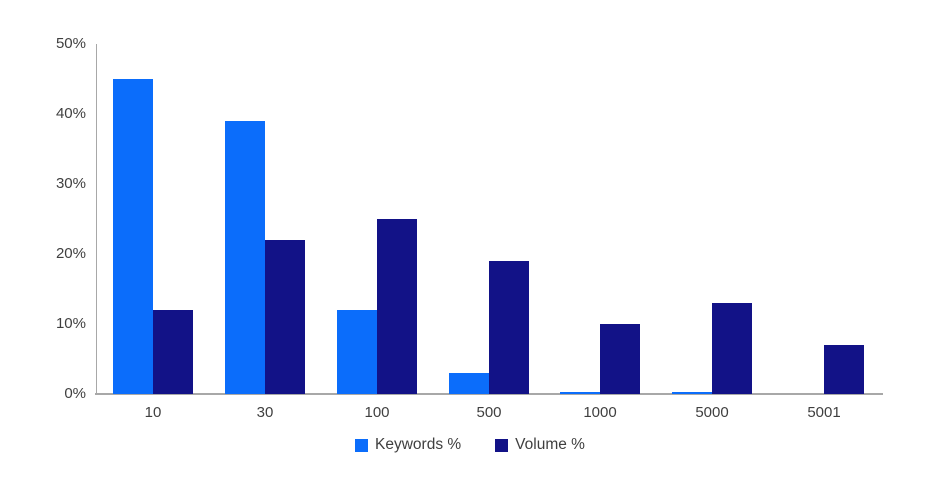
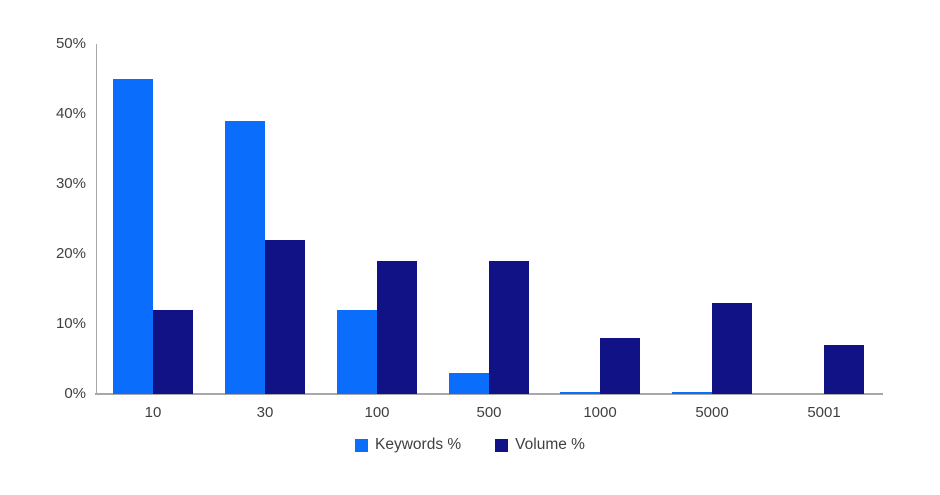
Volume %/100: 25% -> 19%
Volume %/1000: 10% -> 8%
